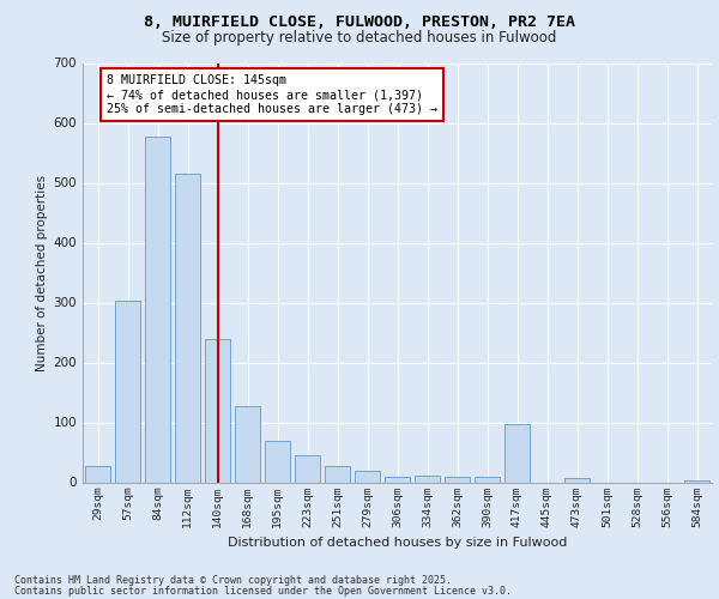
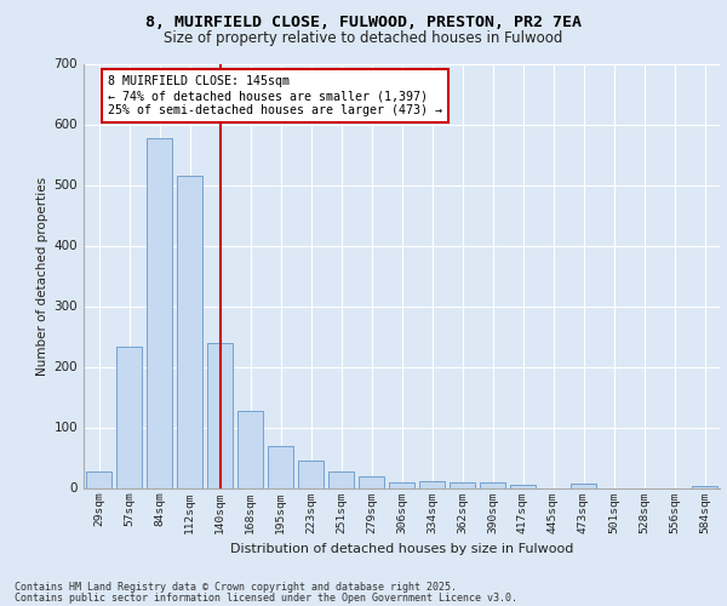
57sqm: 304 -> 234
417sqm: 98 -> 5
